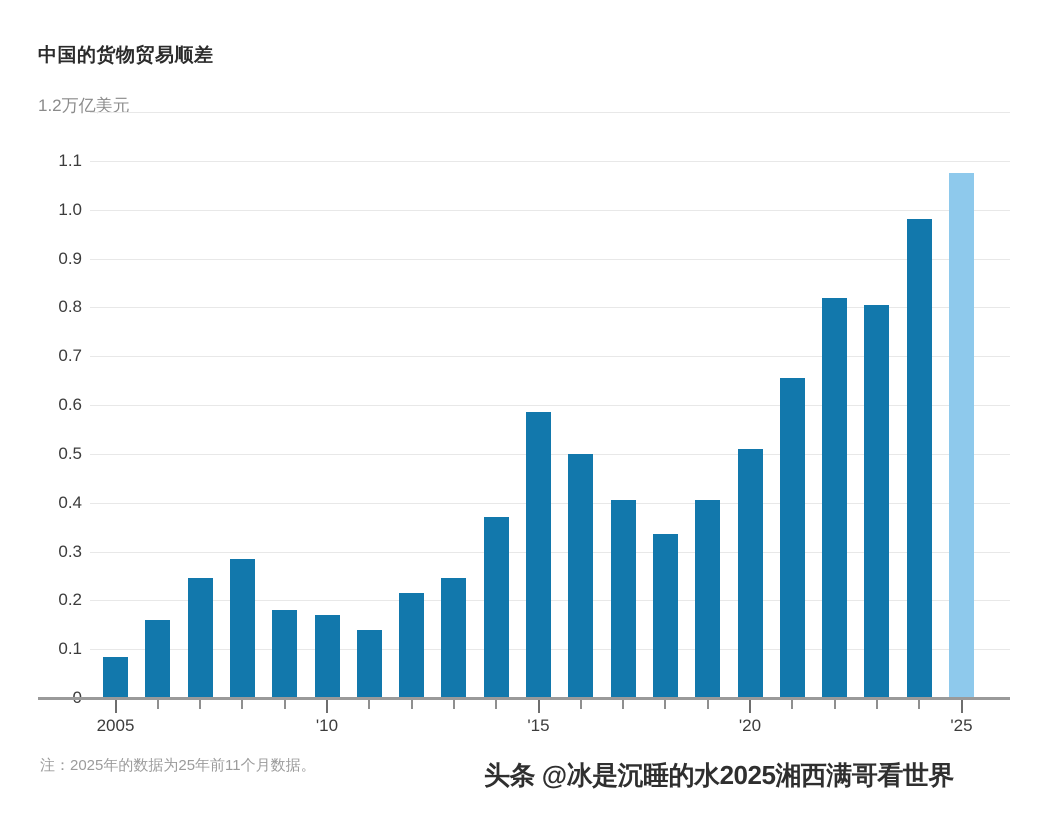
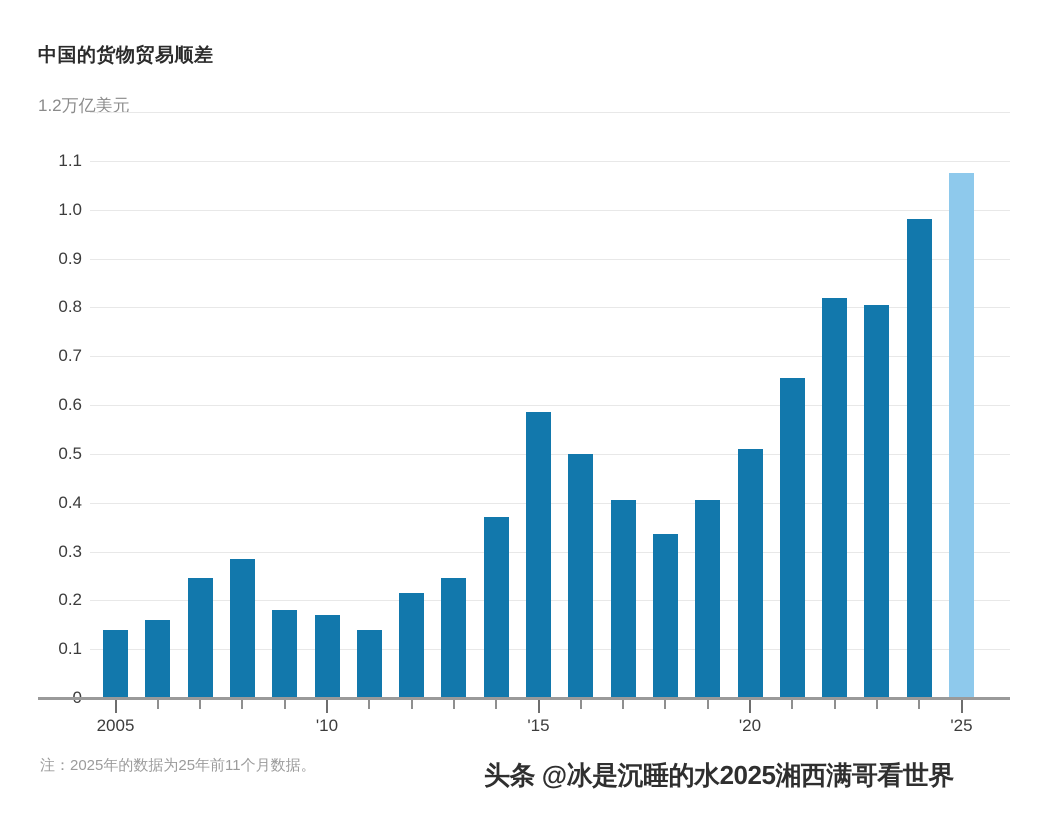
2005: 0.09 -> 0.14
